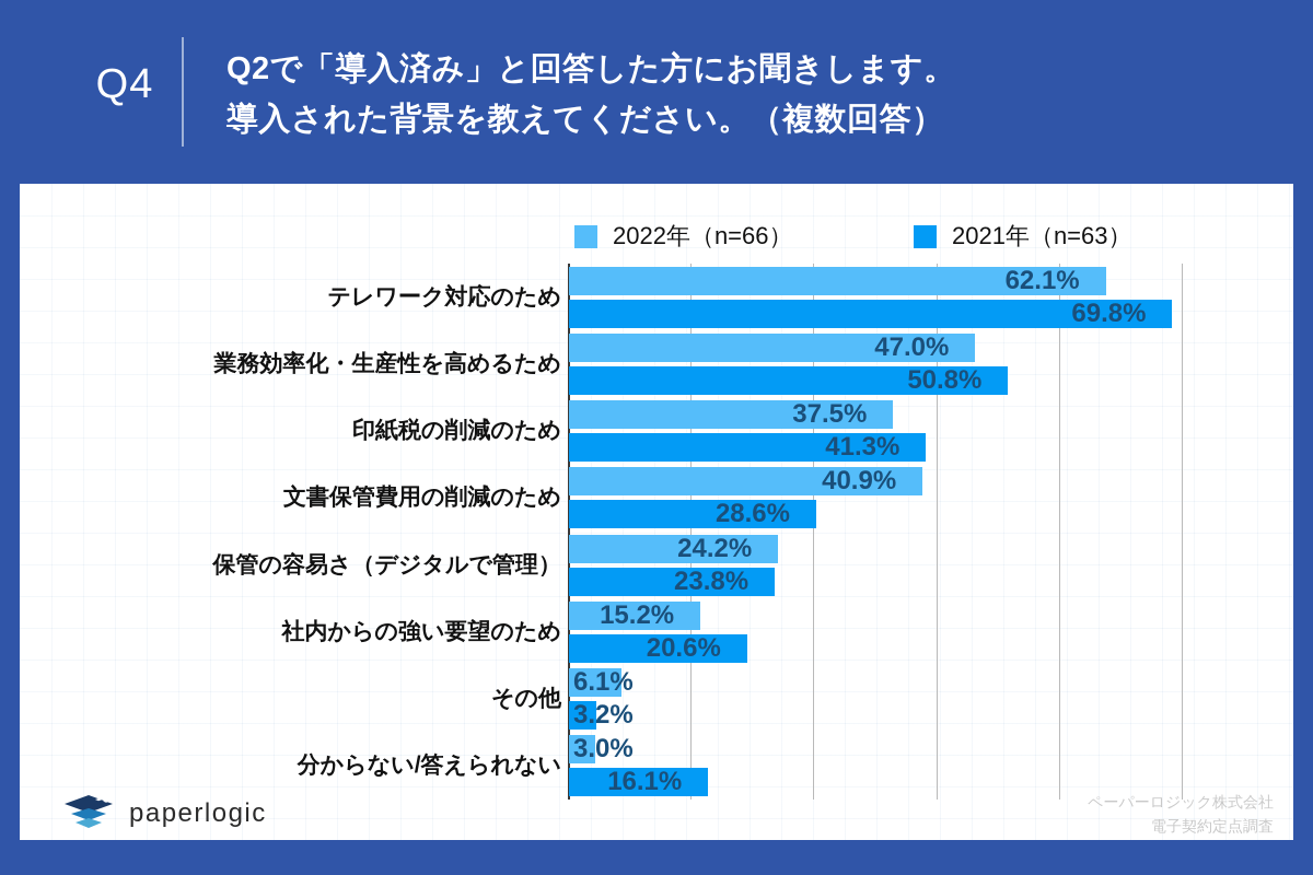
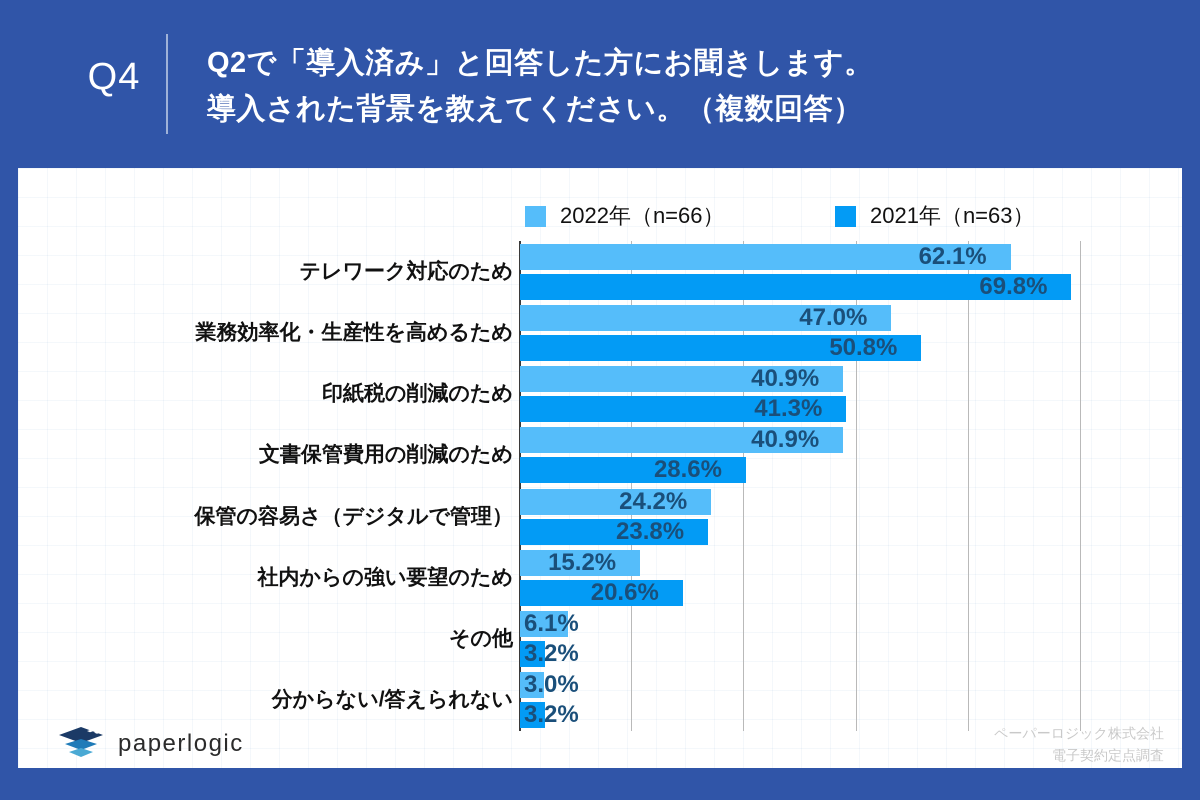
2022年（n=66）/印紙税の削減のため: 37.5% -> 40.9%
2021年（n=63）/分からない/答えられない: 16.1% -> 3.2%
